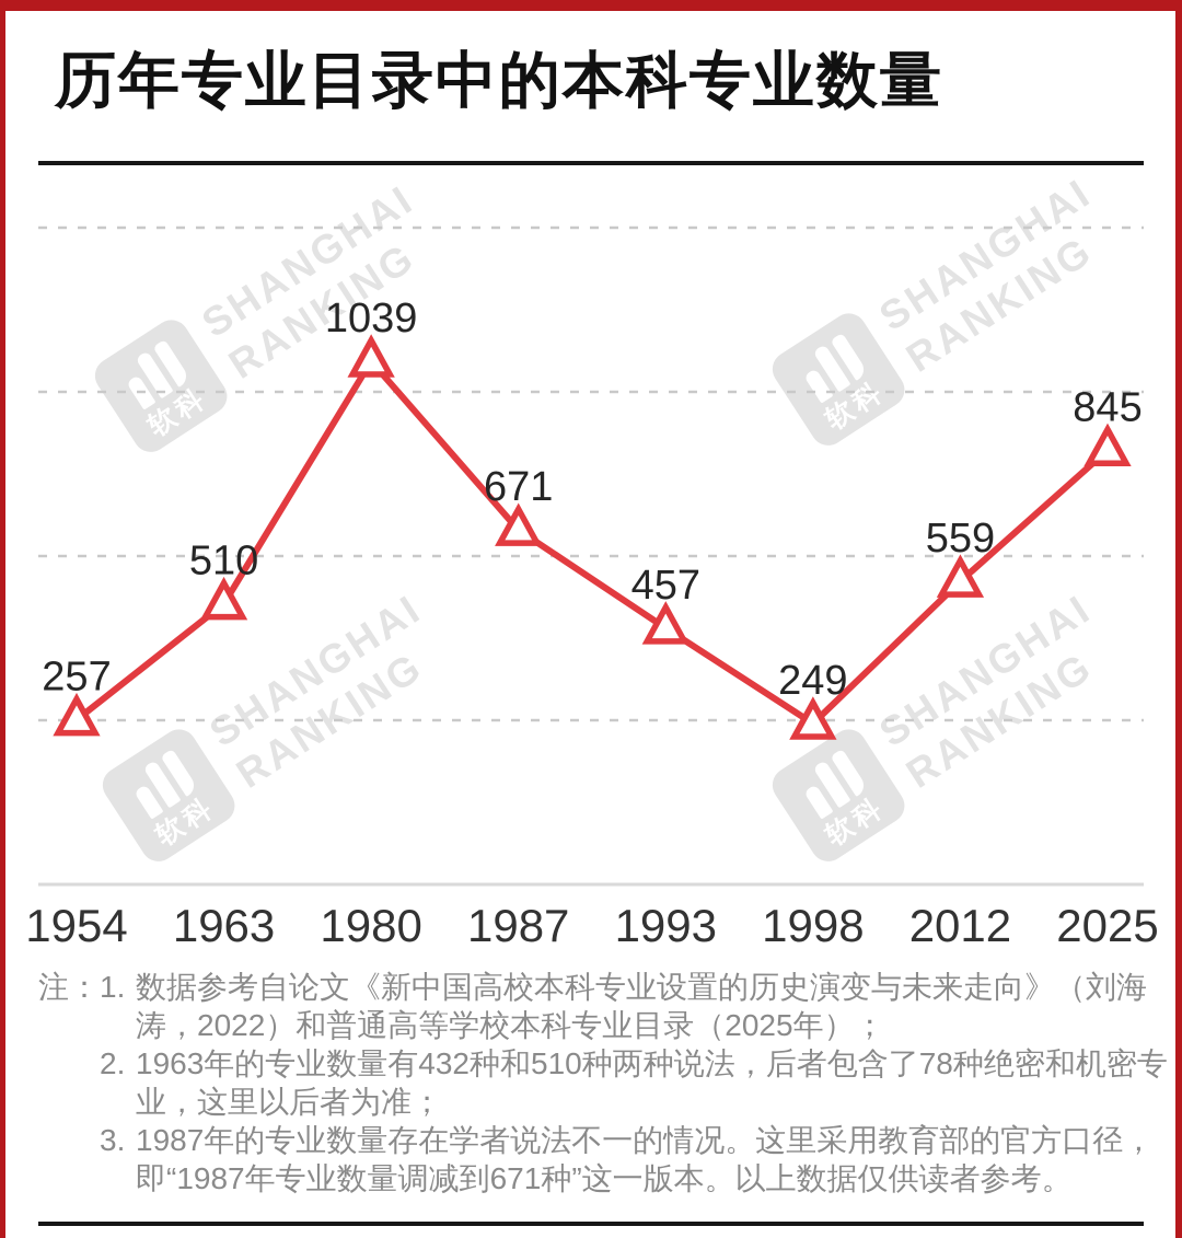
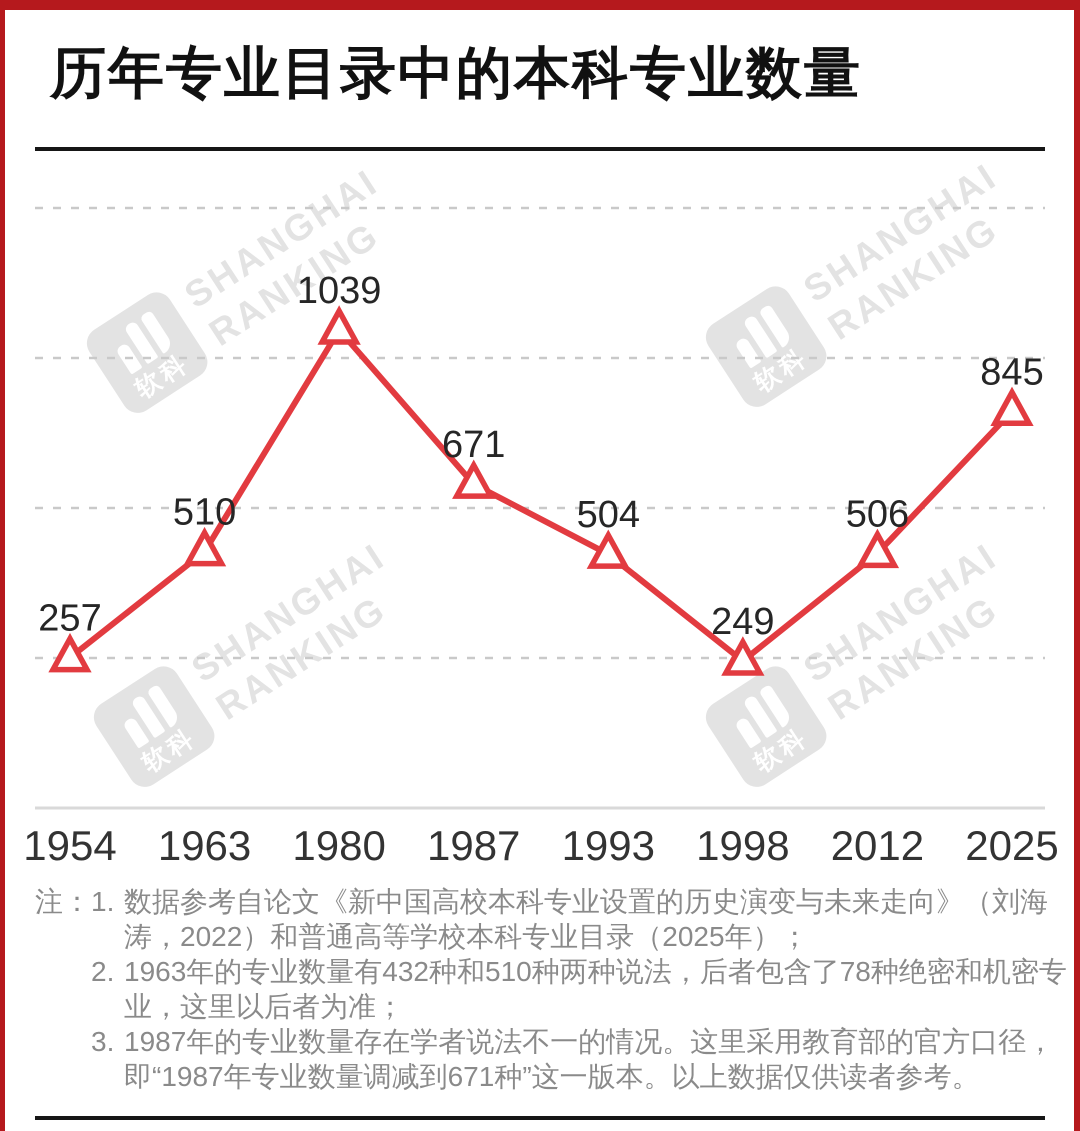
1993: 457 -> 504
2012: 559 -> 506
